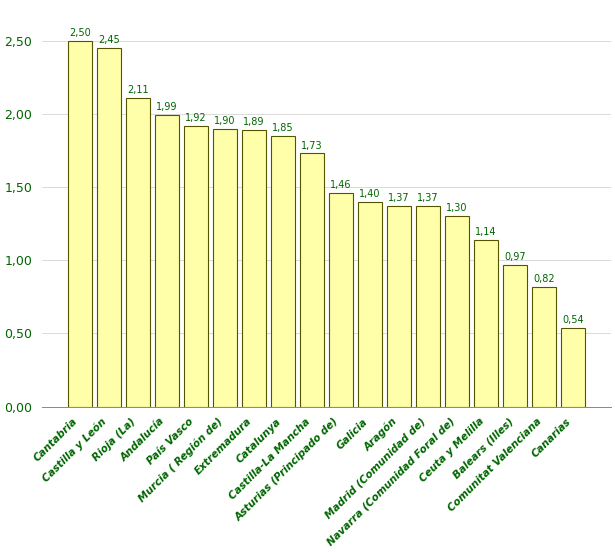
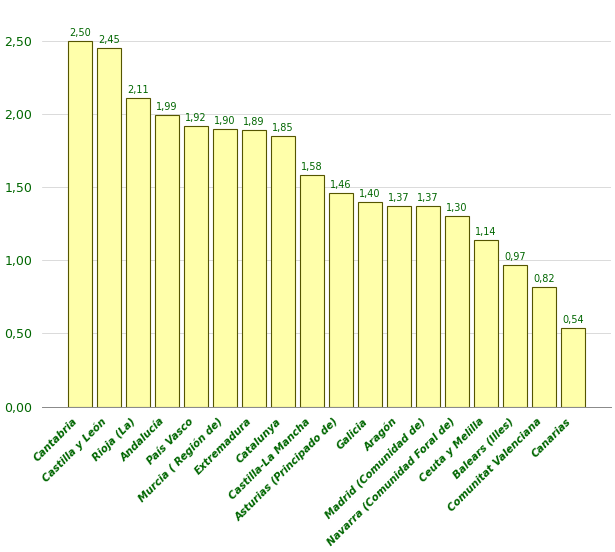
Castilla-La Mancha: 1,73 -> 1,58
